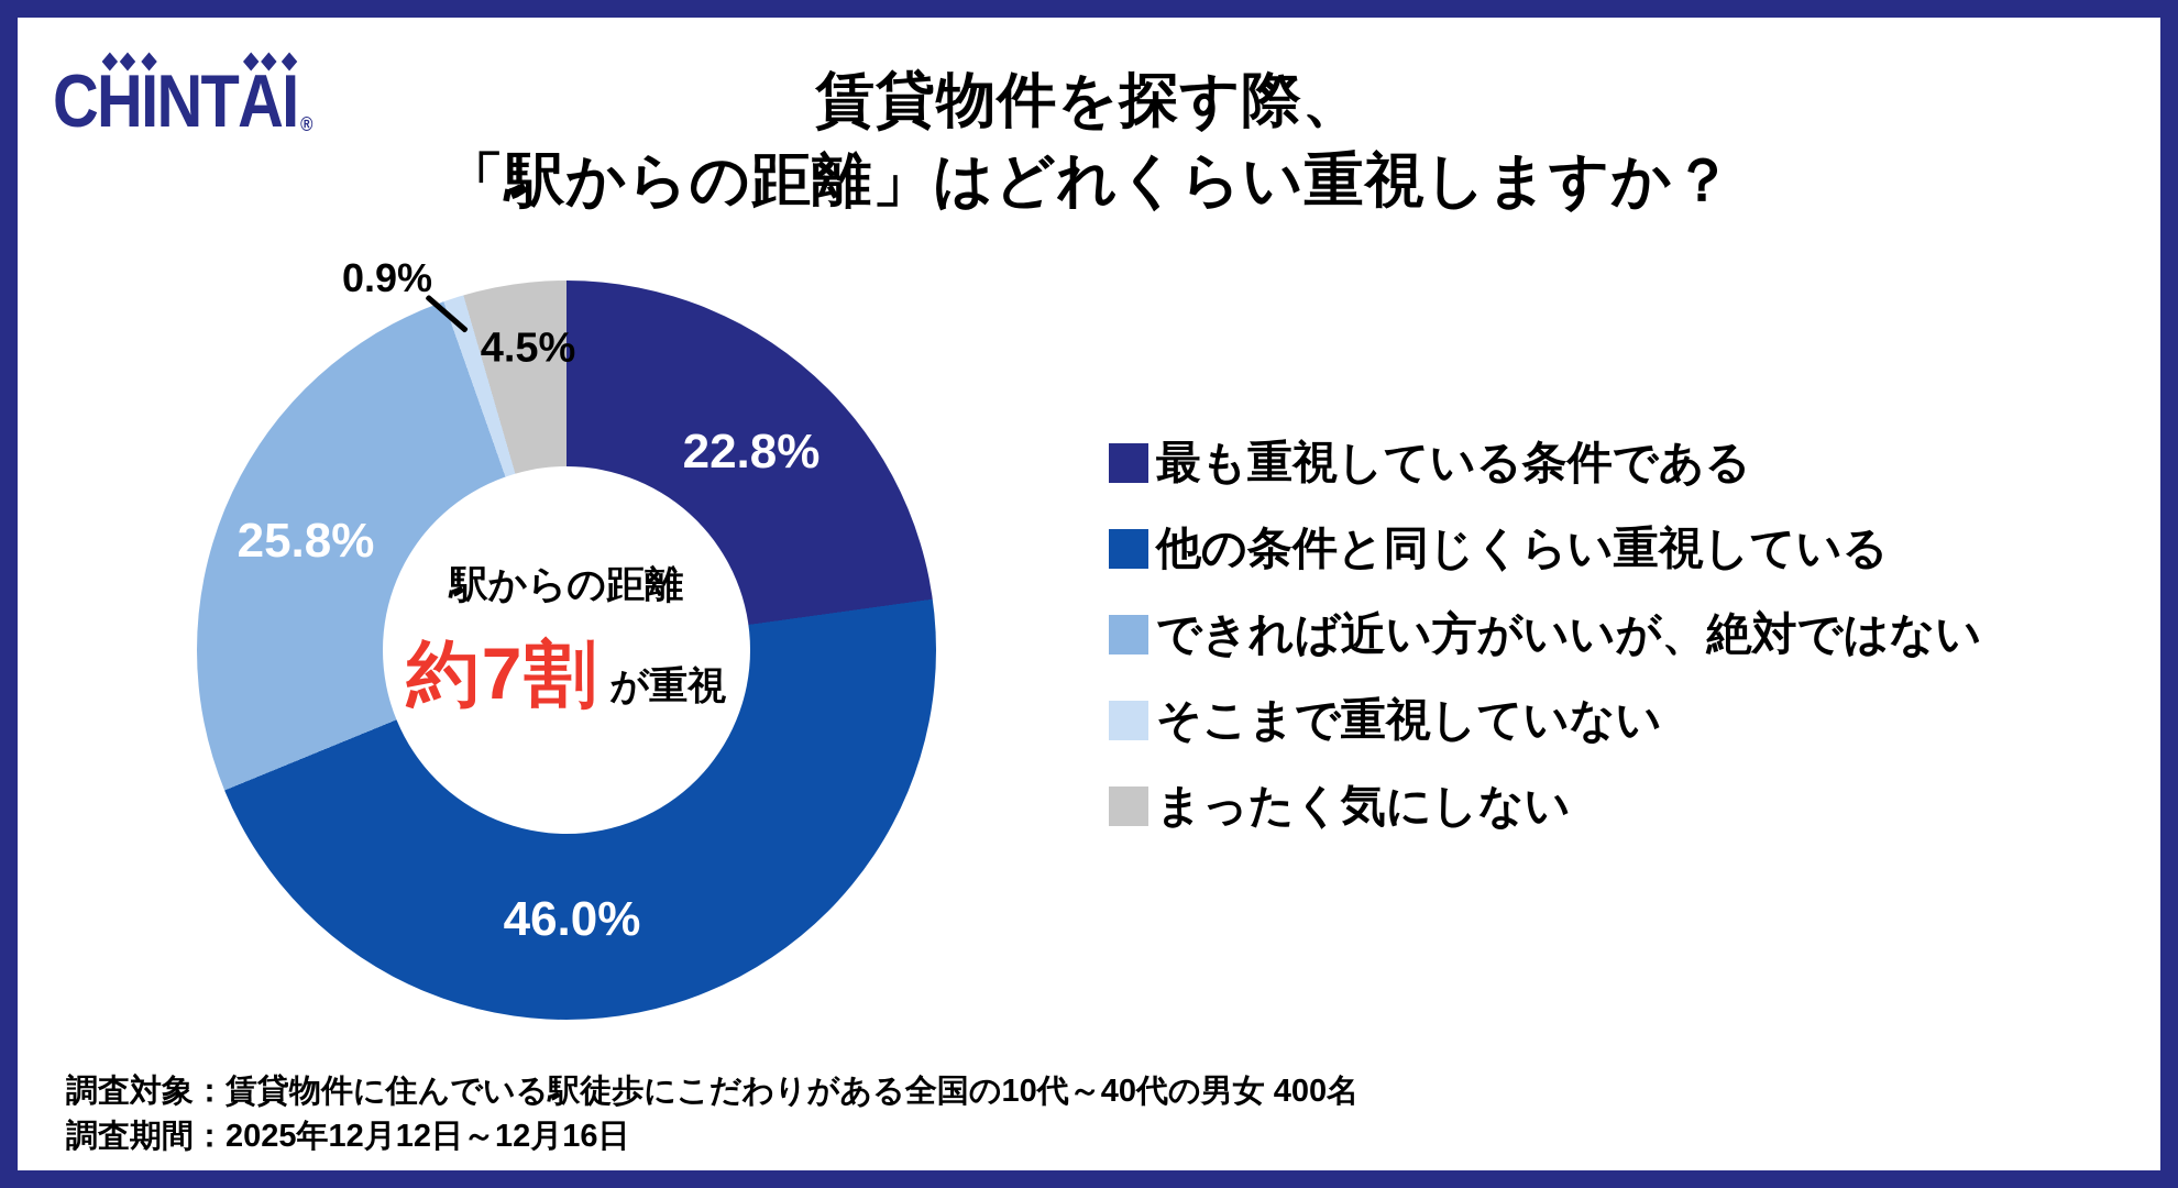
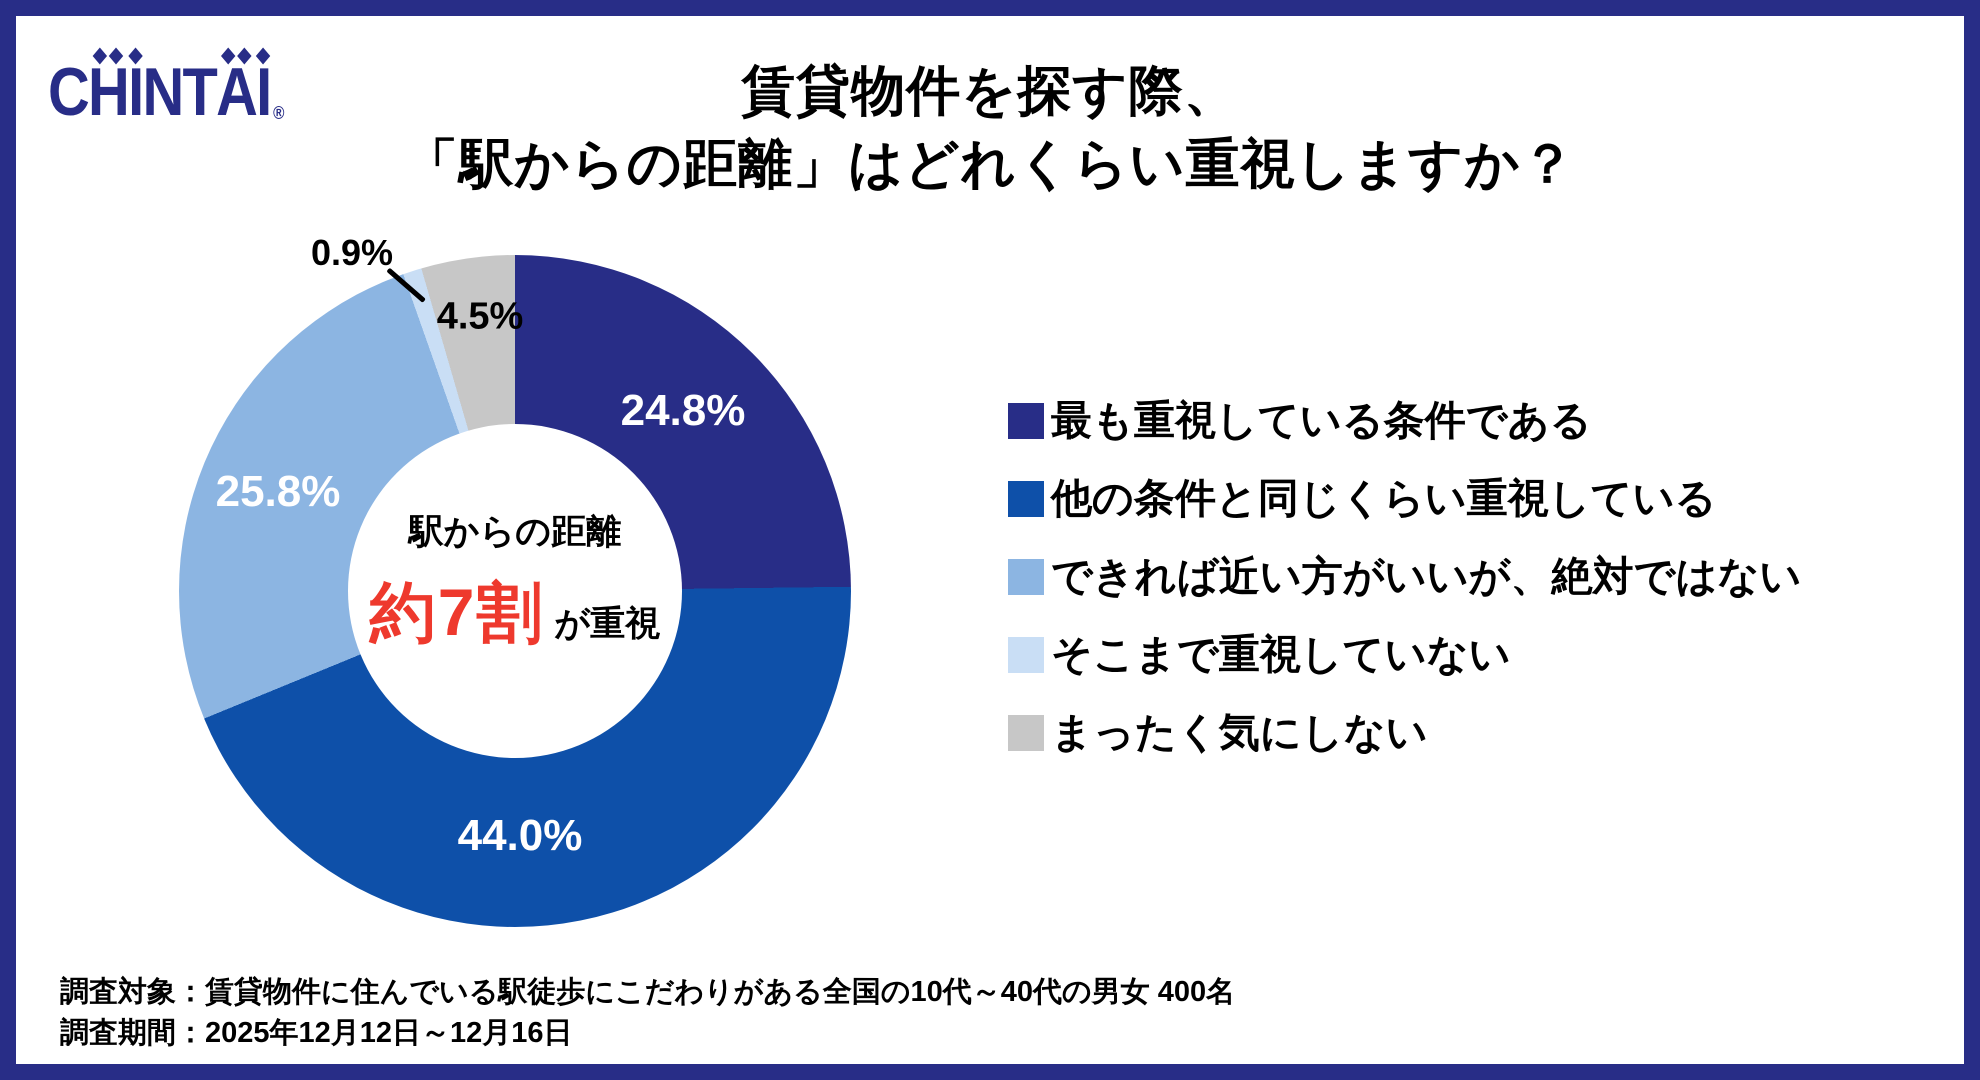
最も重視している条件である: 22.8% -> 24.8%
他の条件と同じくらい重視している: 46.0% -> 44.0%
